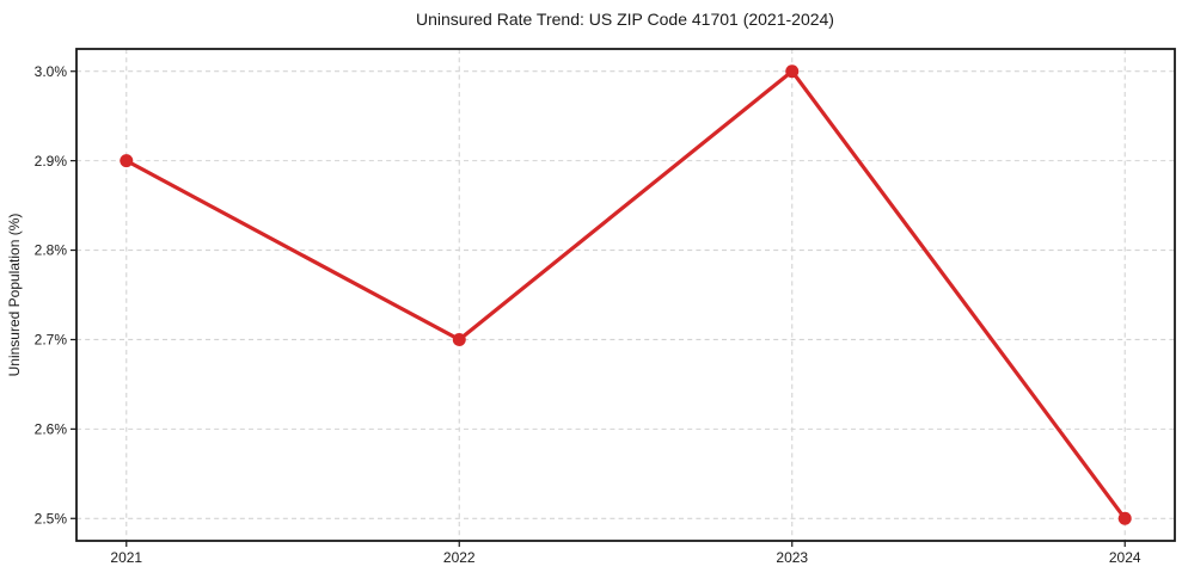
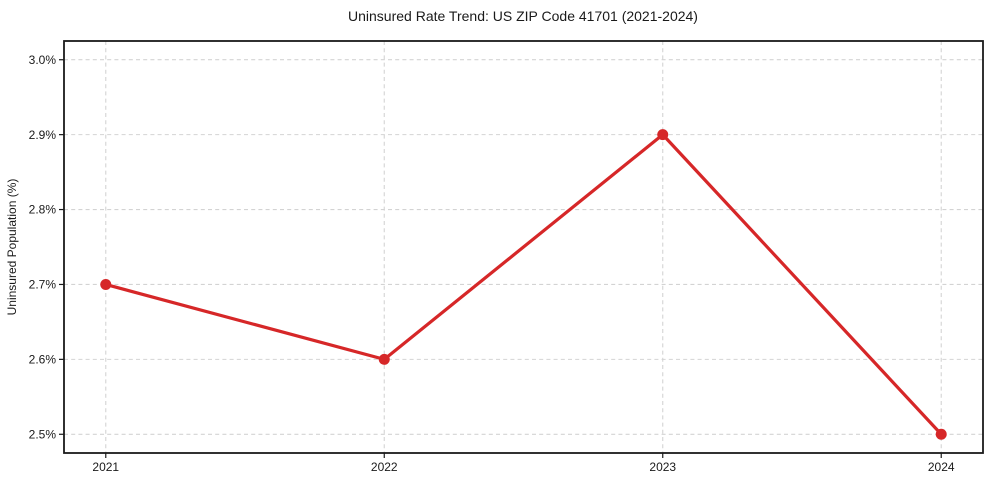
2021: 2.9% -> 2.7%
2022: 2.7% -> 2.6%
2023: 3.0% -> 2.9%
